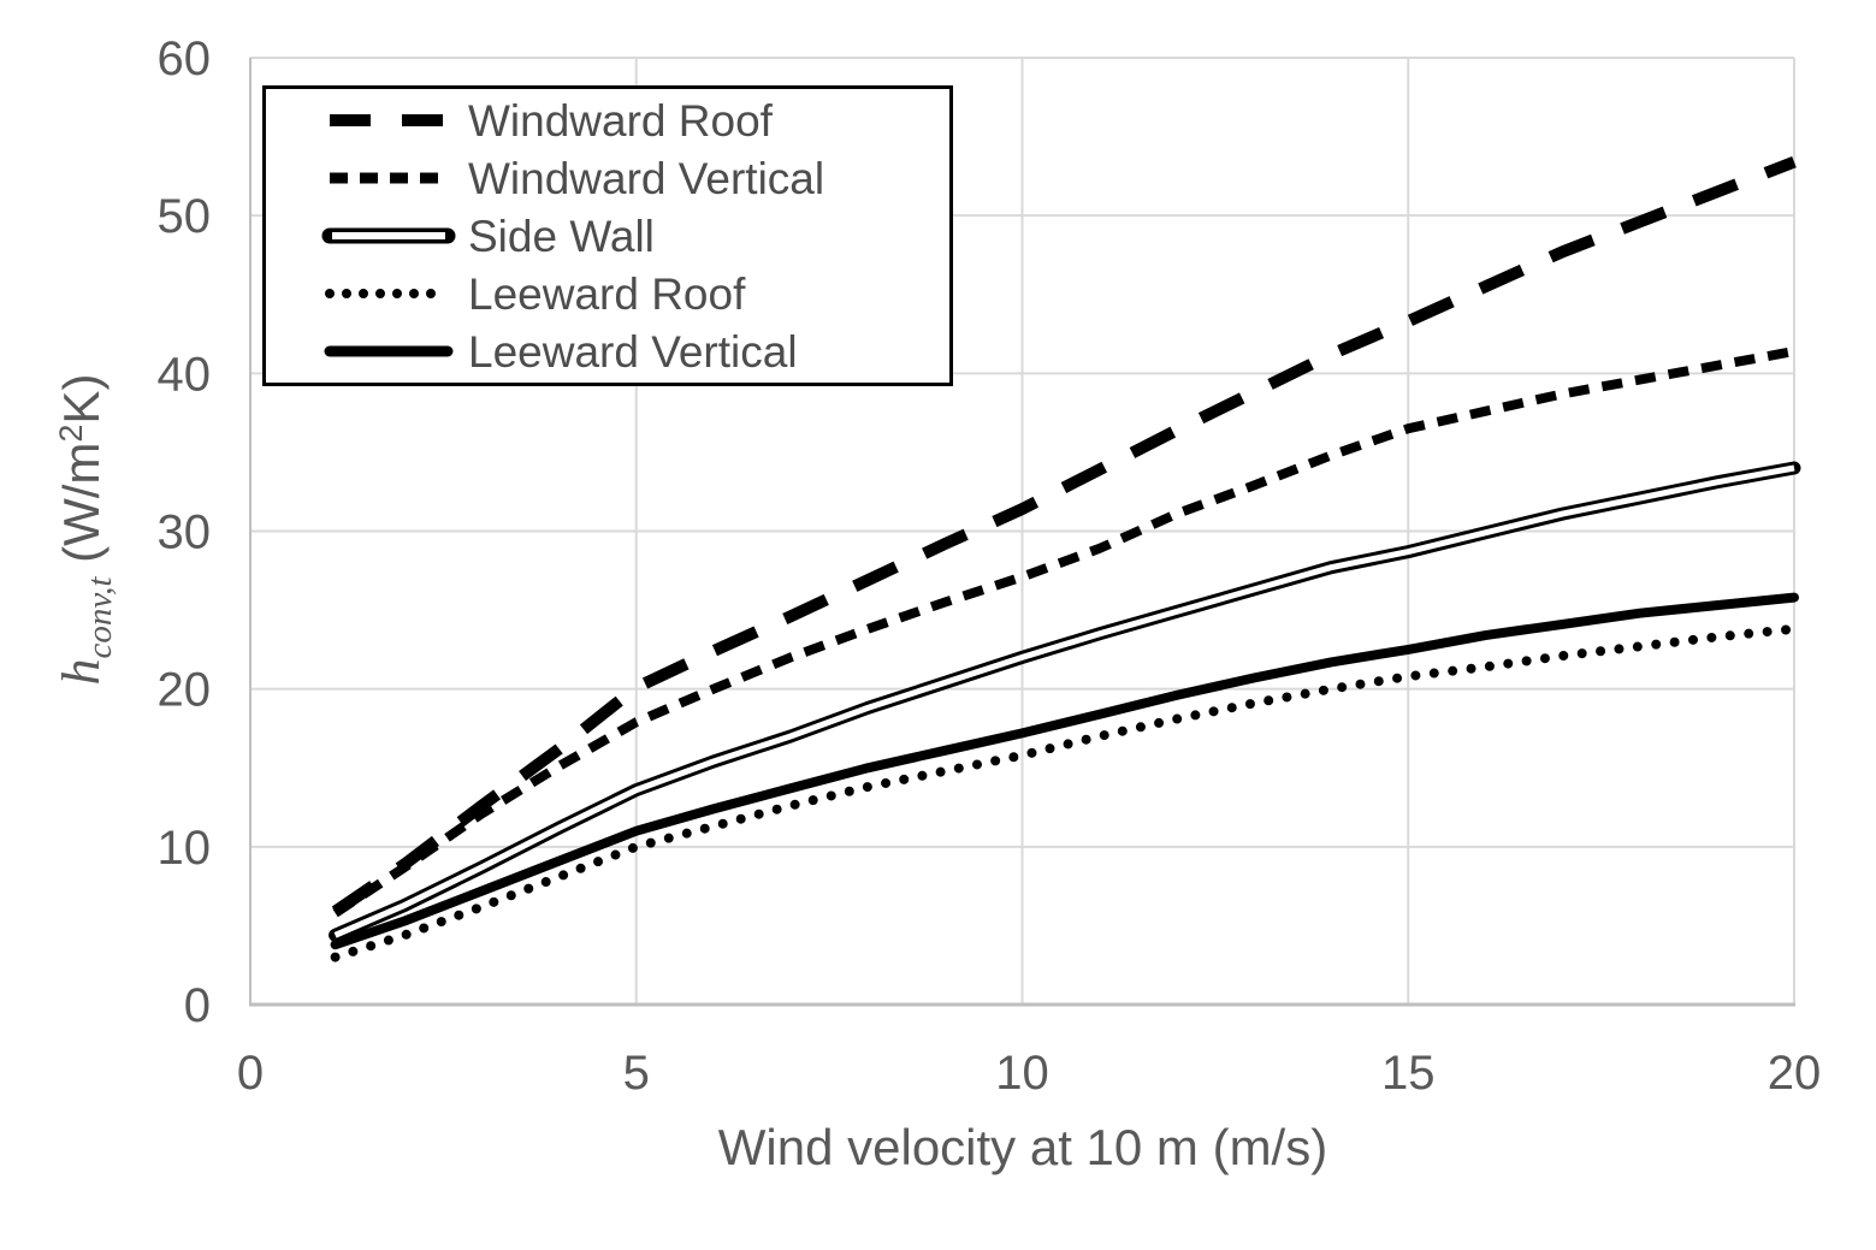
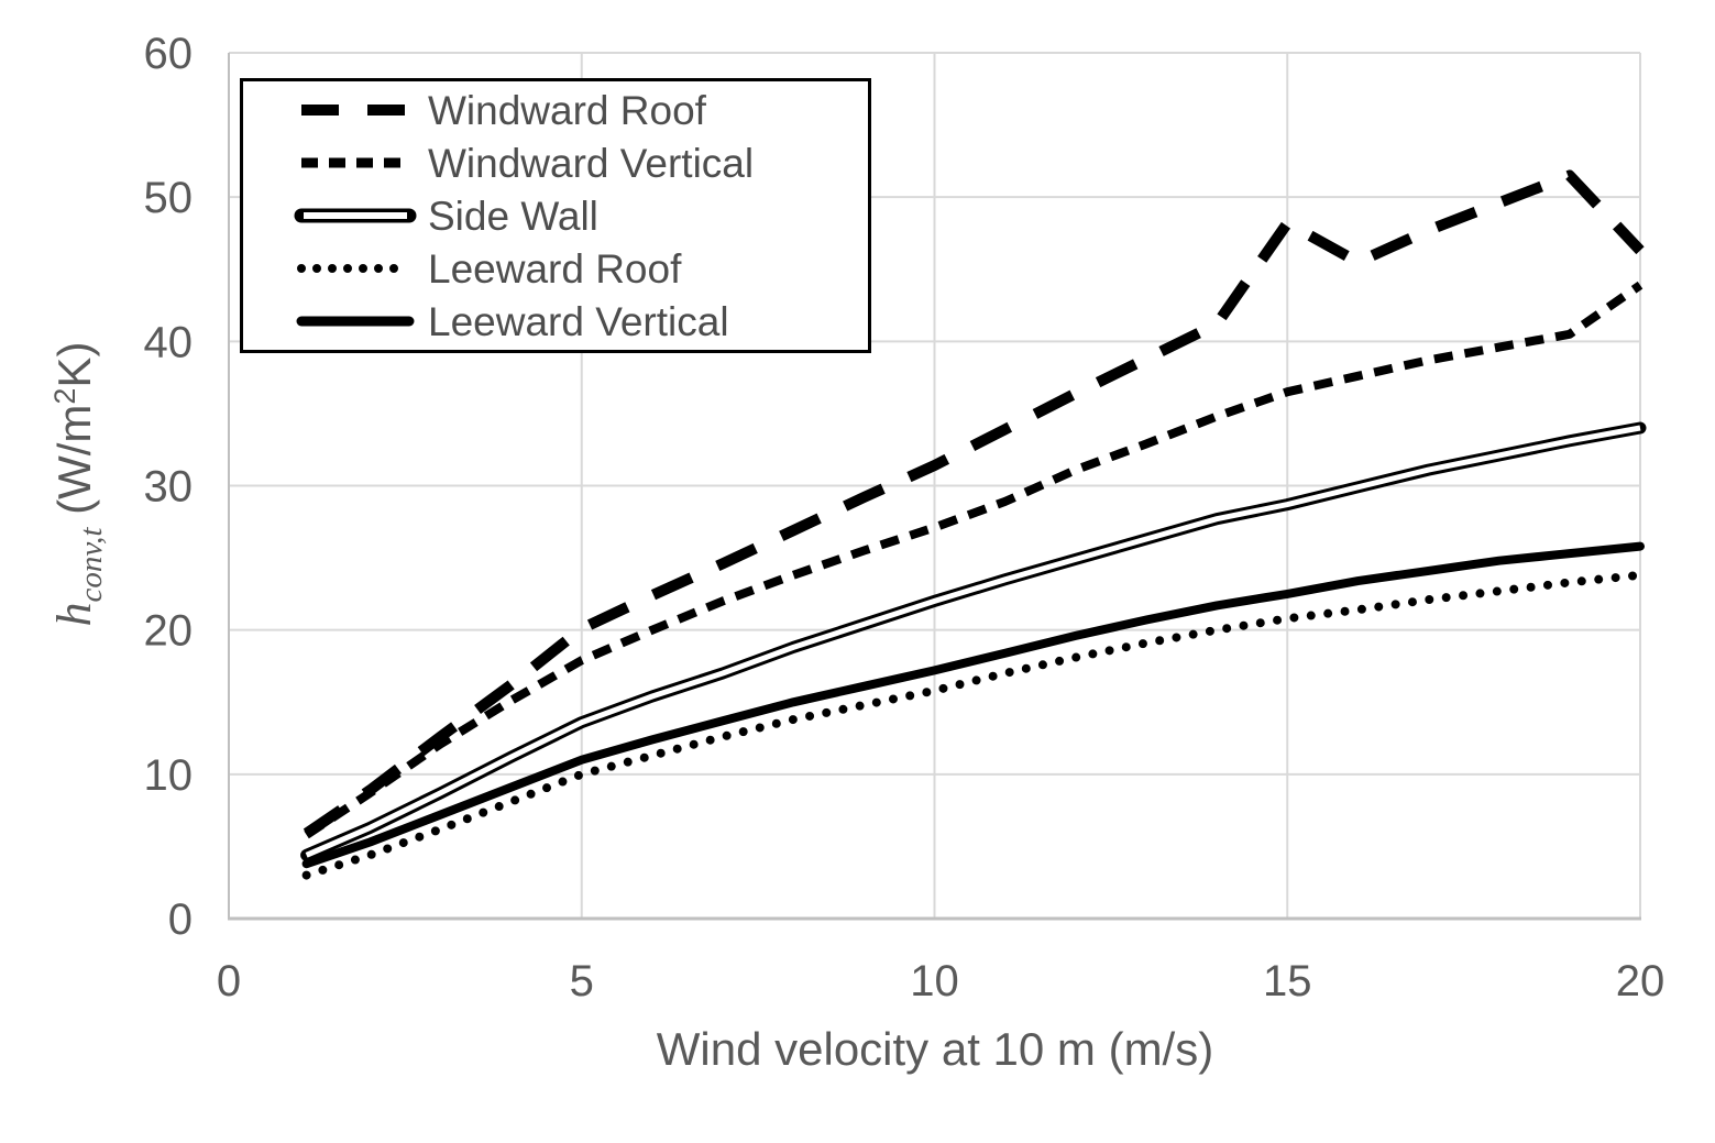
Windward Roof/15: 43.3 -> 48.2
Windward Roof/20: 53.4 -> 46.3
Windward Vertical/20: 41.4 -> 43.9
